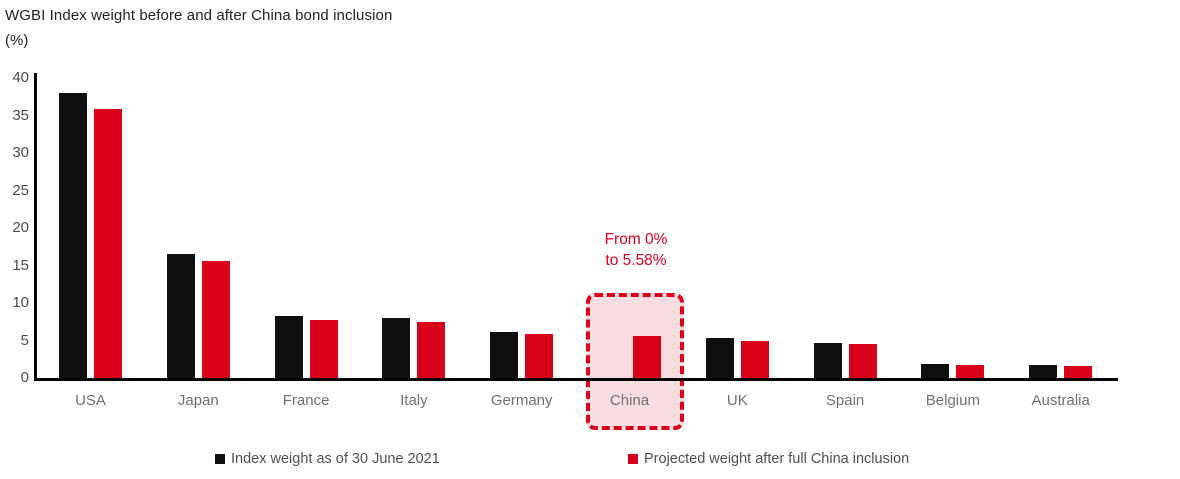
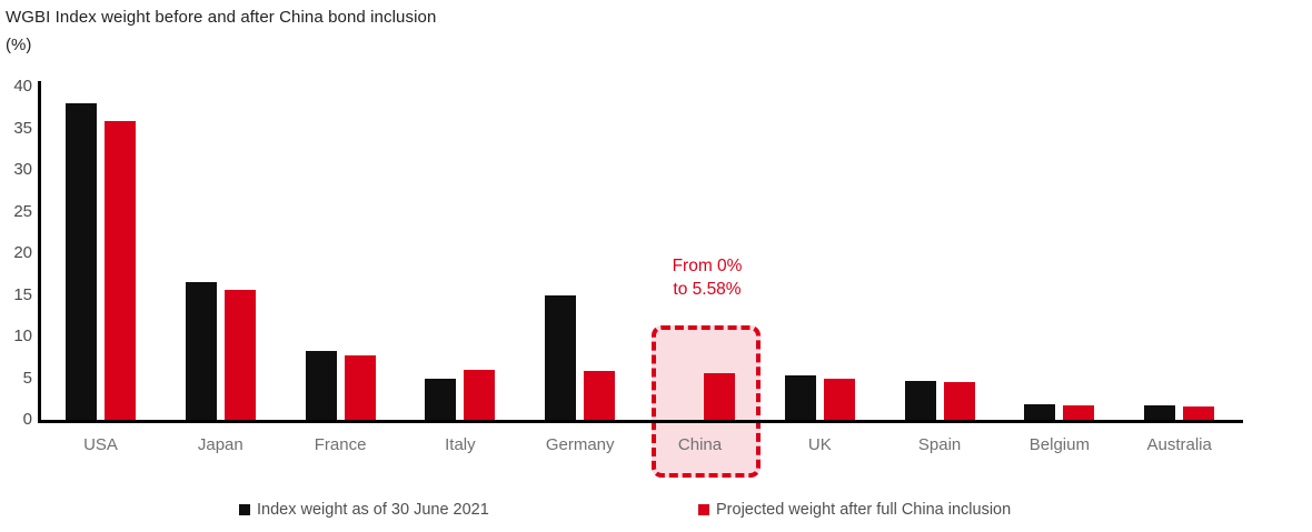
Index weight as of 30 June 2021/Italy: 8 -> 5
Projected weight after full China inclusion/Italy: 8 -> 6
Index weight as of 30 June 2021/Germany: 6 -> 15
